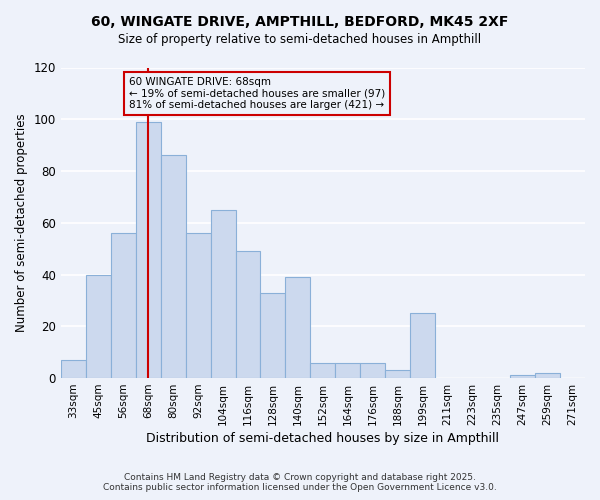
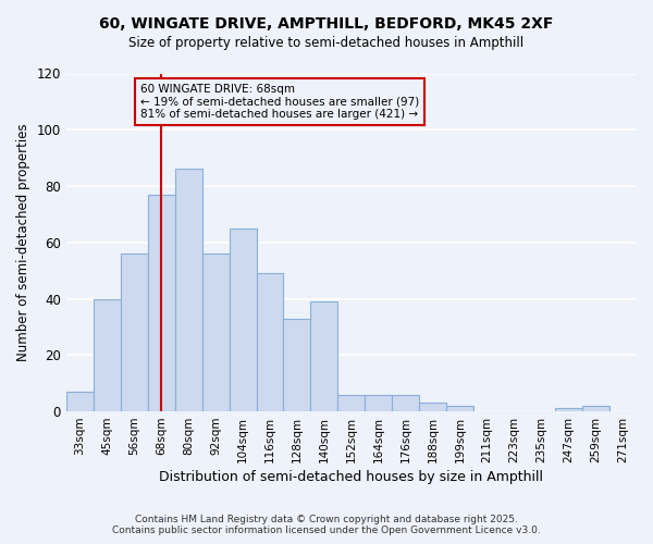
68sqm: 99 -> 77
199sqm: 25 -> 2
